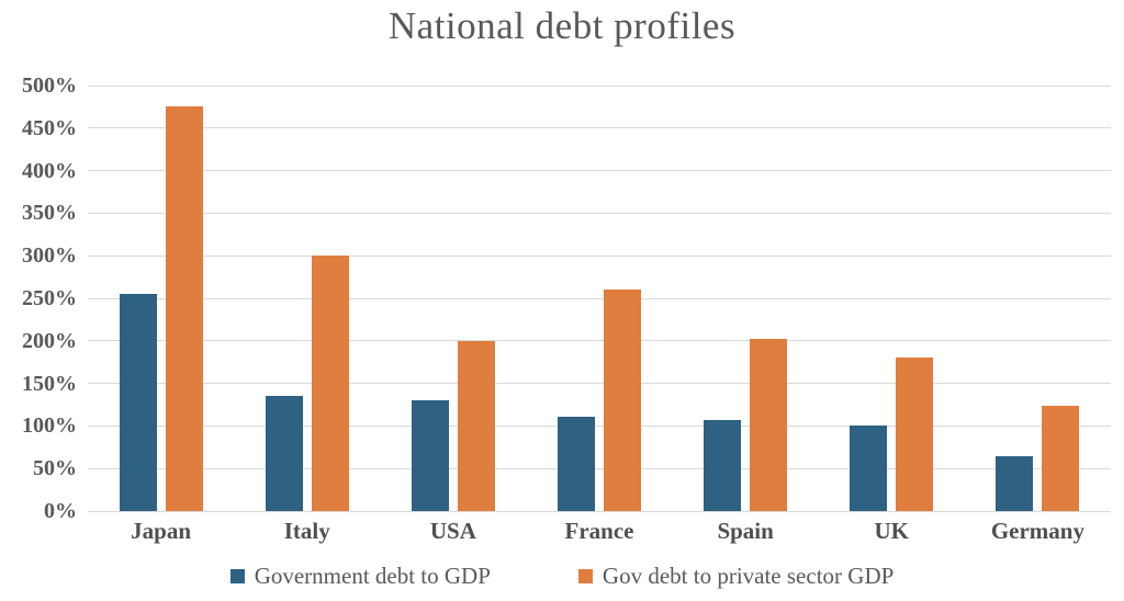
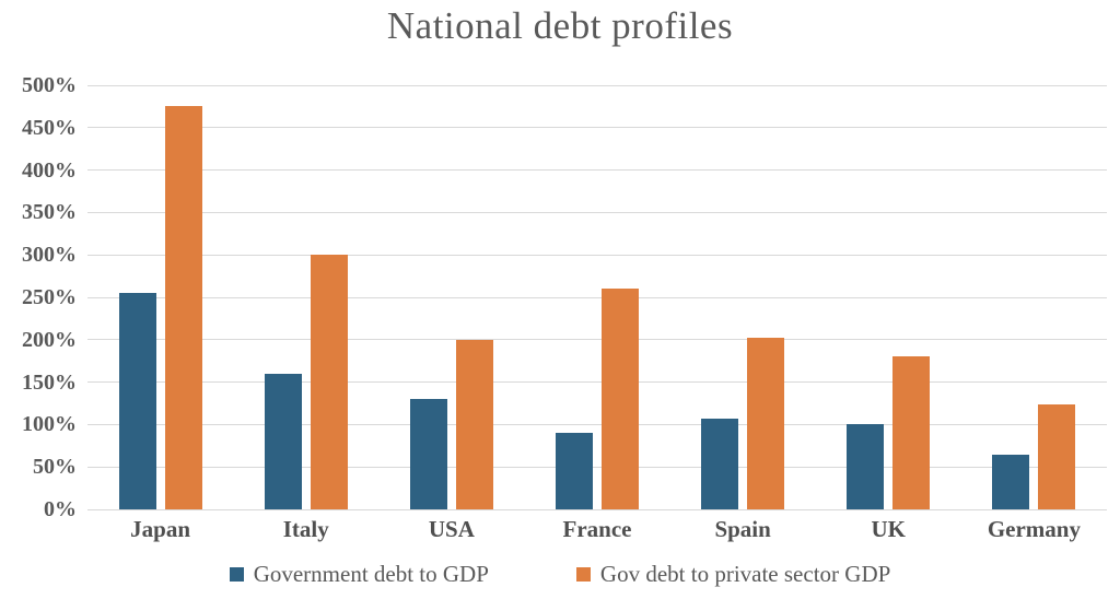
Government debt to GDP/Italy: 140% -> 160%
Government debt to GDP/France: 110% -> 90%
